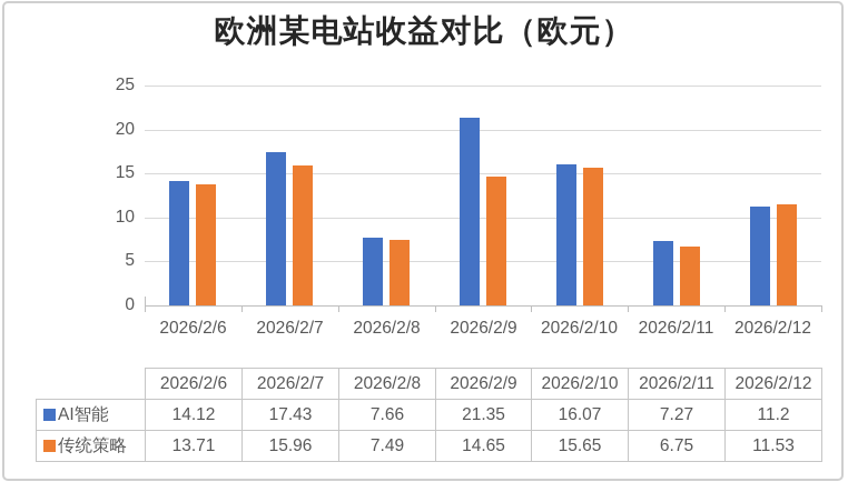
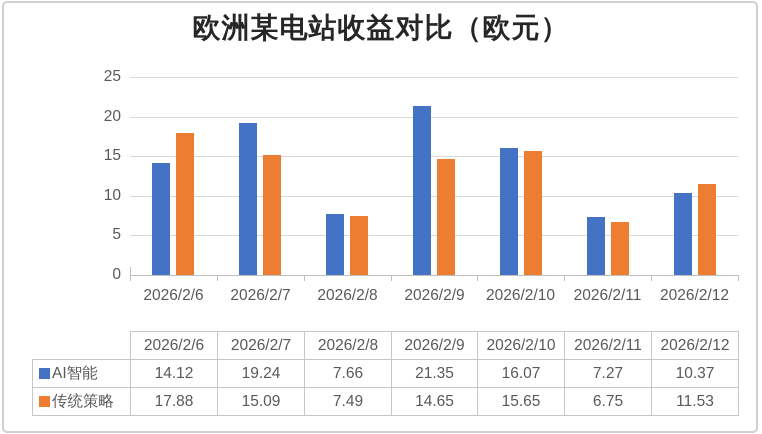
传统策略/2026/2/6: 13.71 -> 17.88
AI智能/2026/2/7: 17.43 -> 19.24
传统策略/2026/2/7: 15.96 -> 15.09
AI智能/2026/2/12: 11.2 -> 10.37
